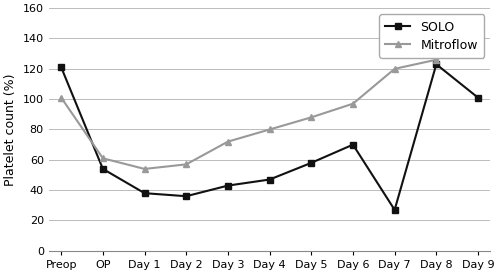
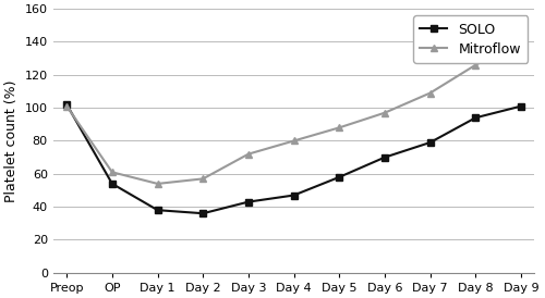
SOLO/Preop: 121 -> 102
SOLO/Day 7: 27 -> 79
Mitroflow/Day 7: 120 -> 109
SOLO/Day 8: 123 -> 94
